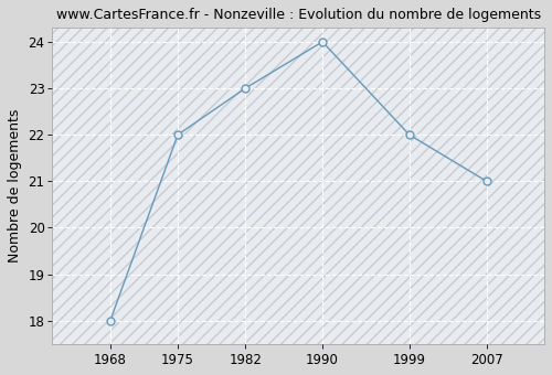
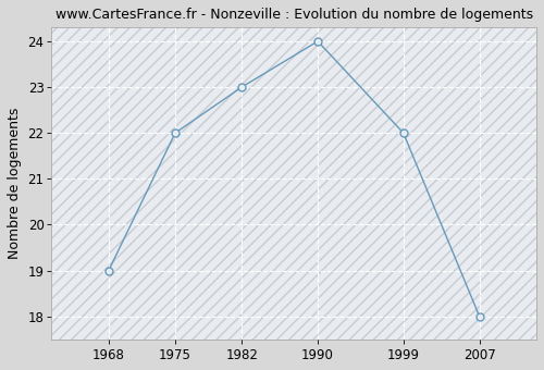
1968: 18 -> 19
2007: 21 -> 18
